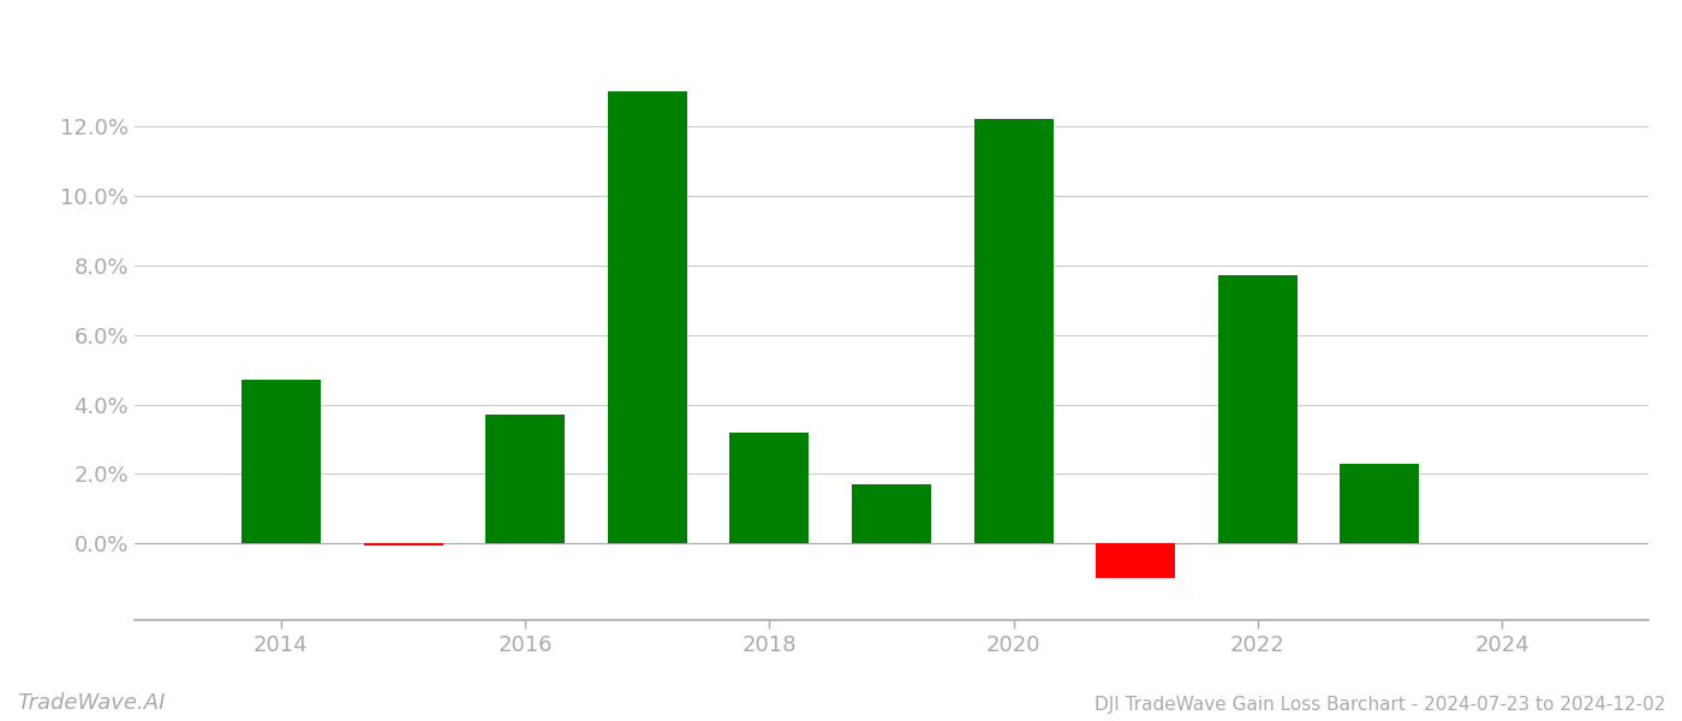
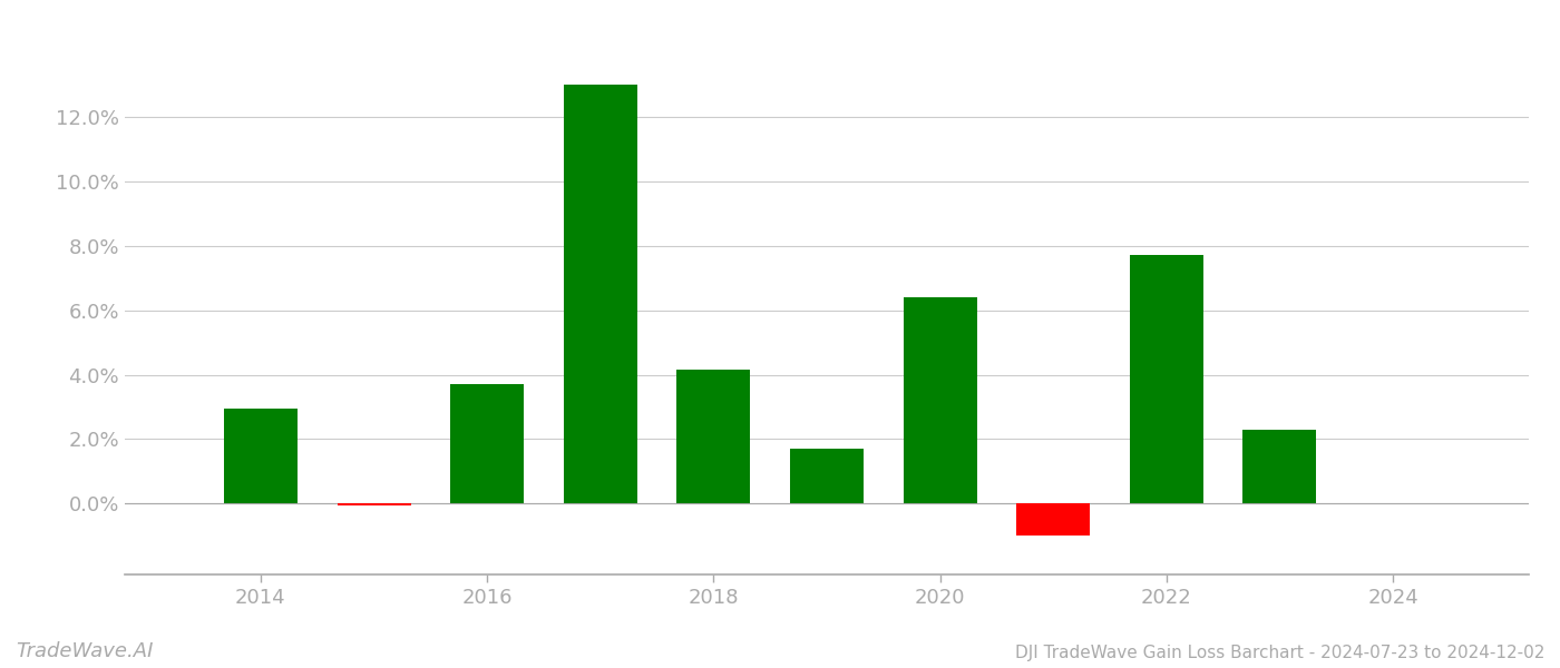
2014: 4.70% -> 2.95%
2018: 3.20% -> 4.15%
2020: 12.20% -> 6.40%
